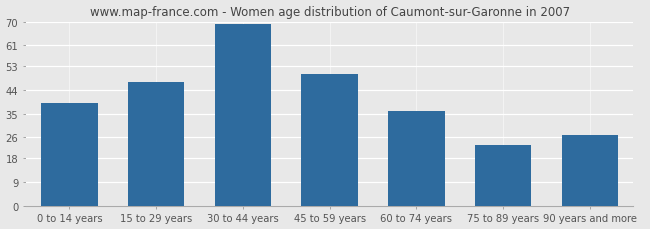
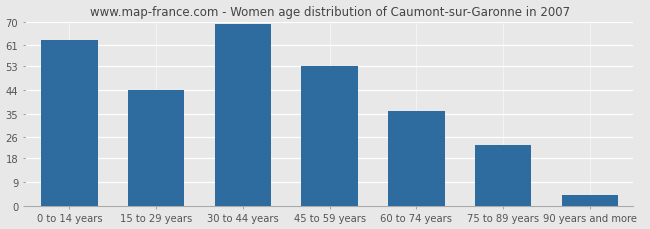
0 to 14 years: 39 -> 63
15 to 29 years: 47 -> 44
45 to 59 years: 50 -> 53
90 years and more: 27 -> 4
